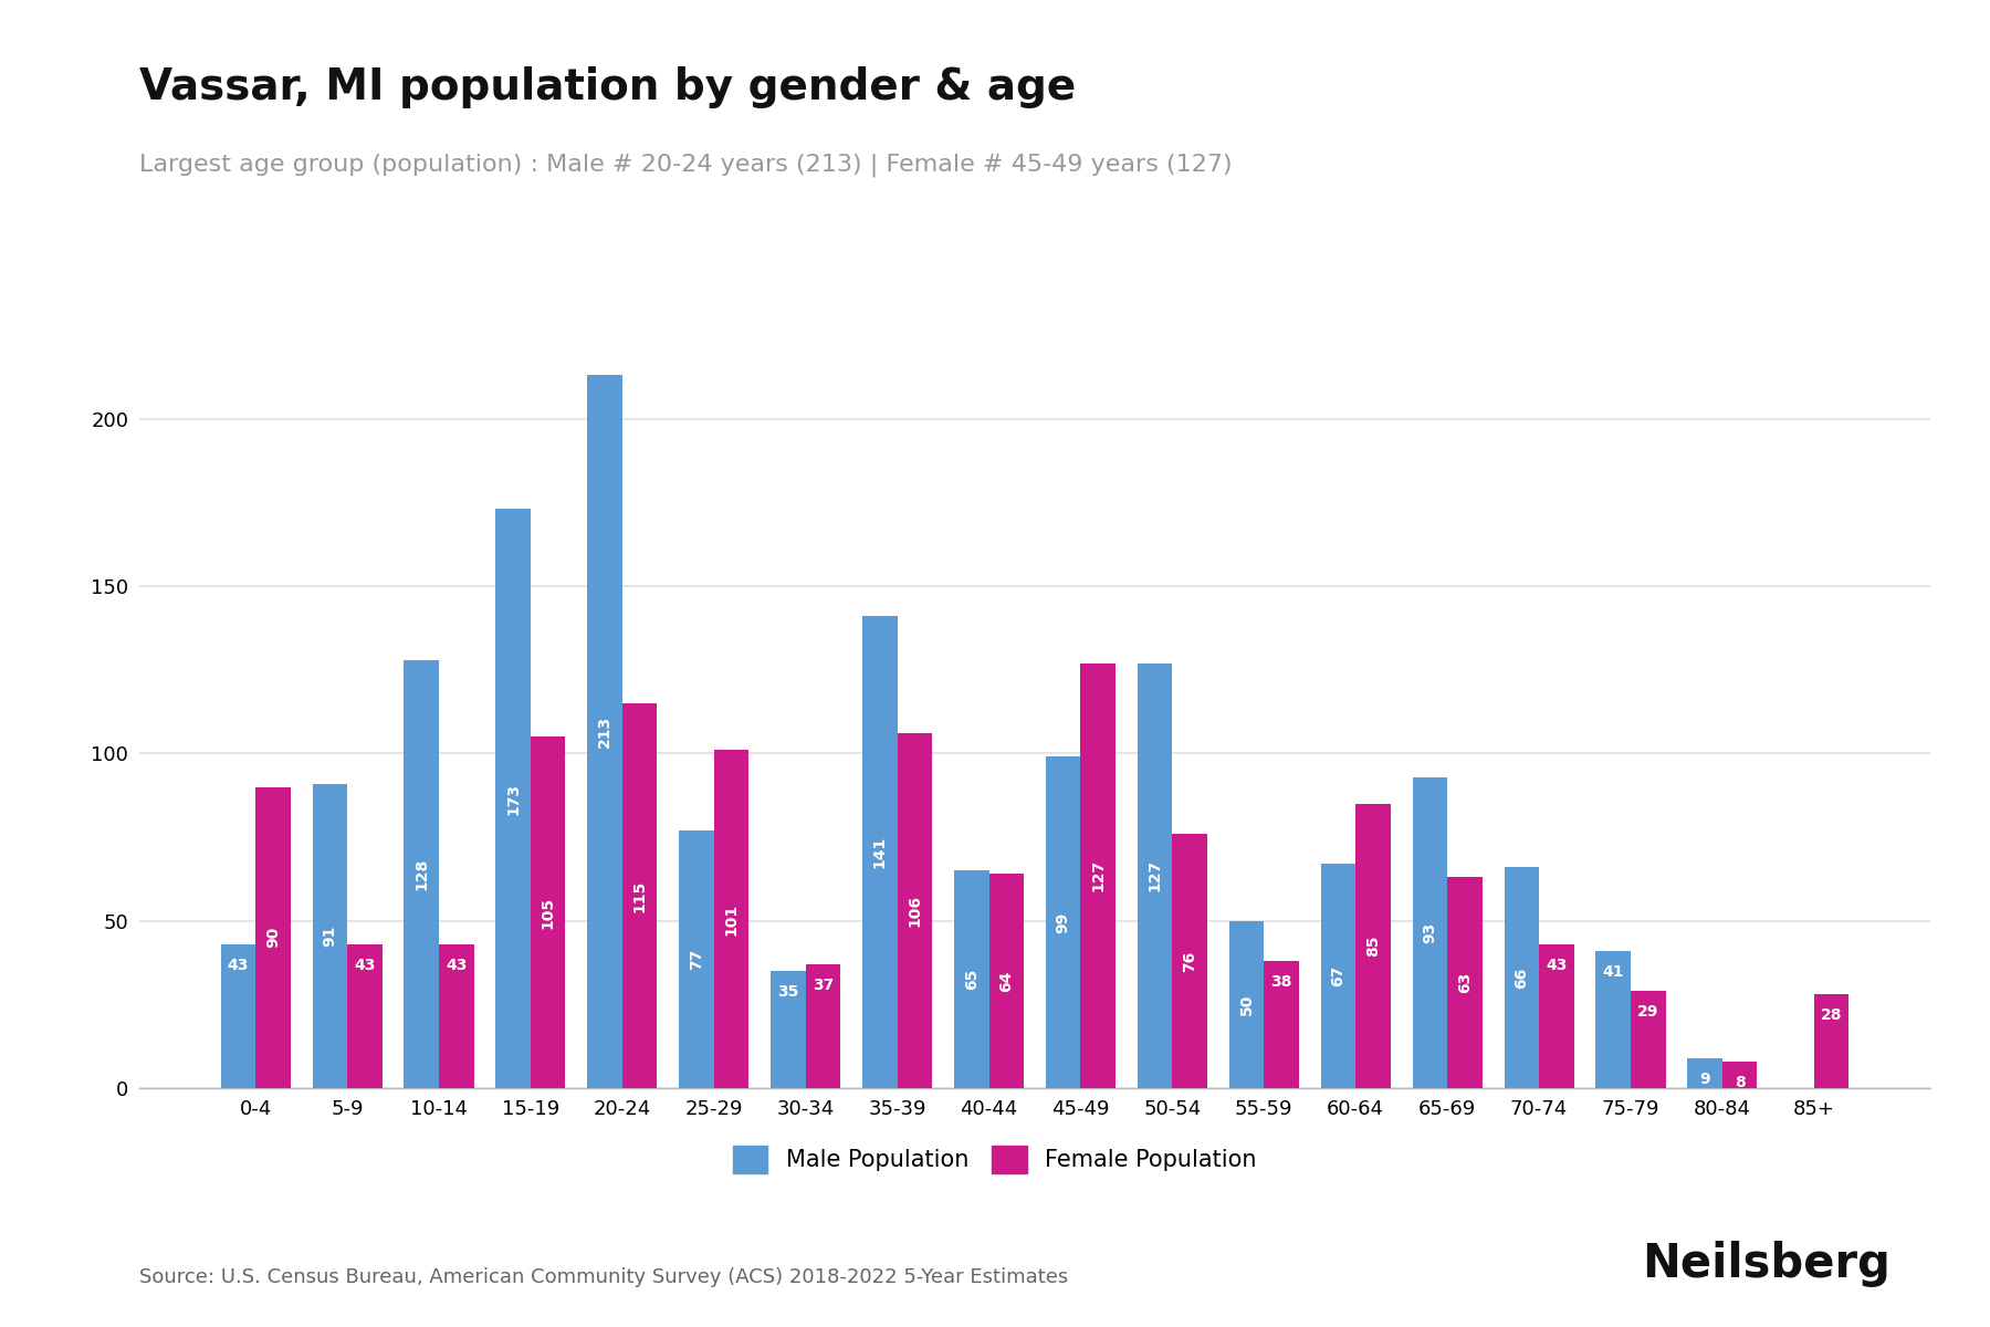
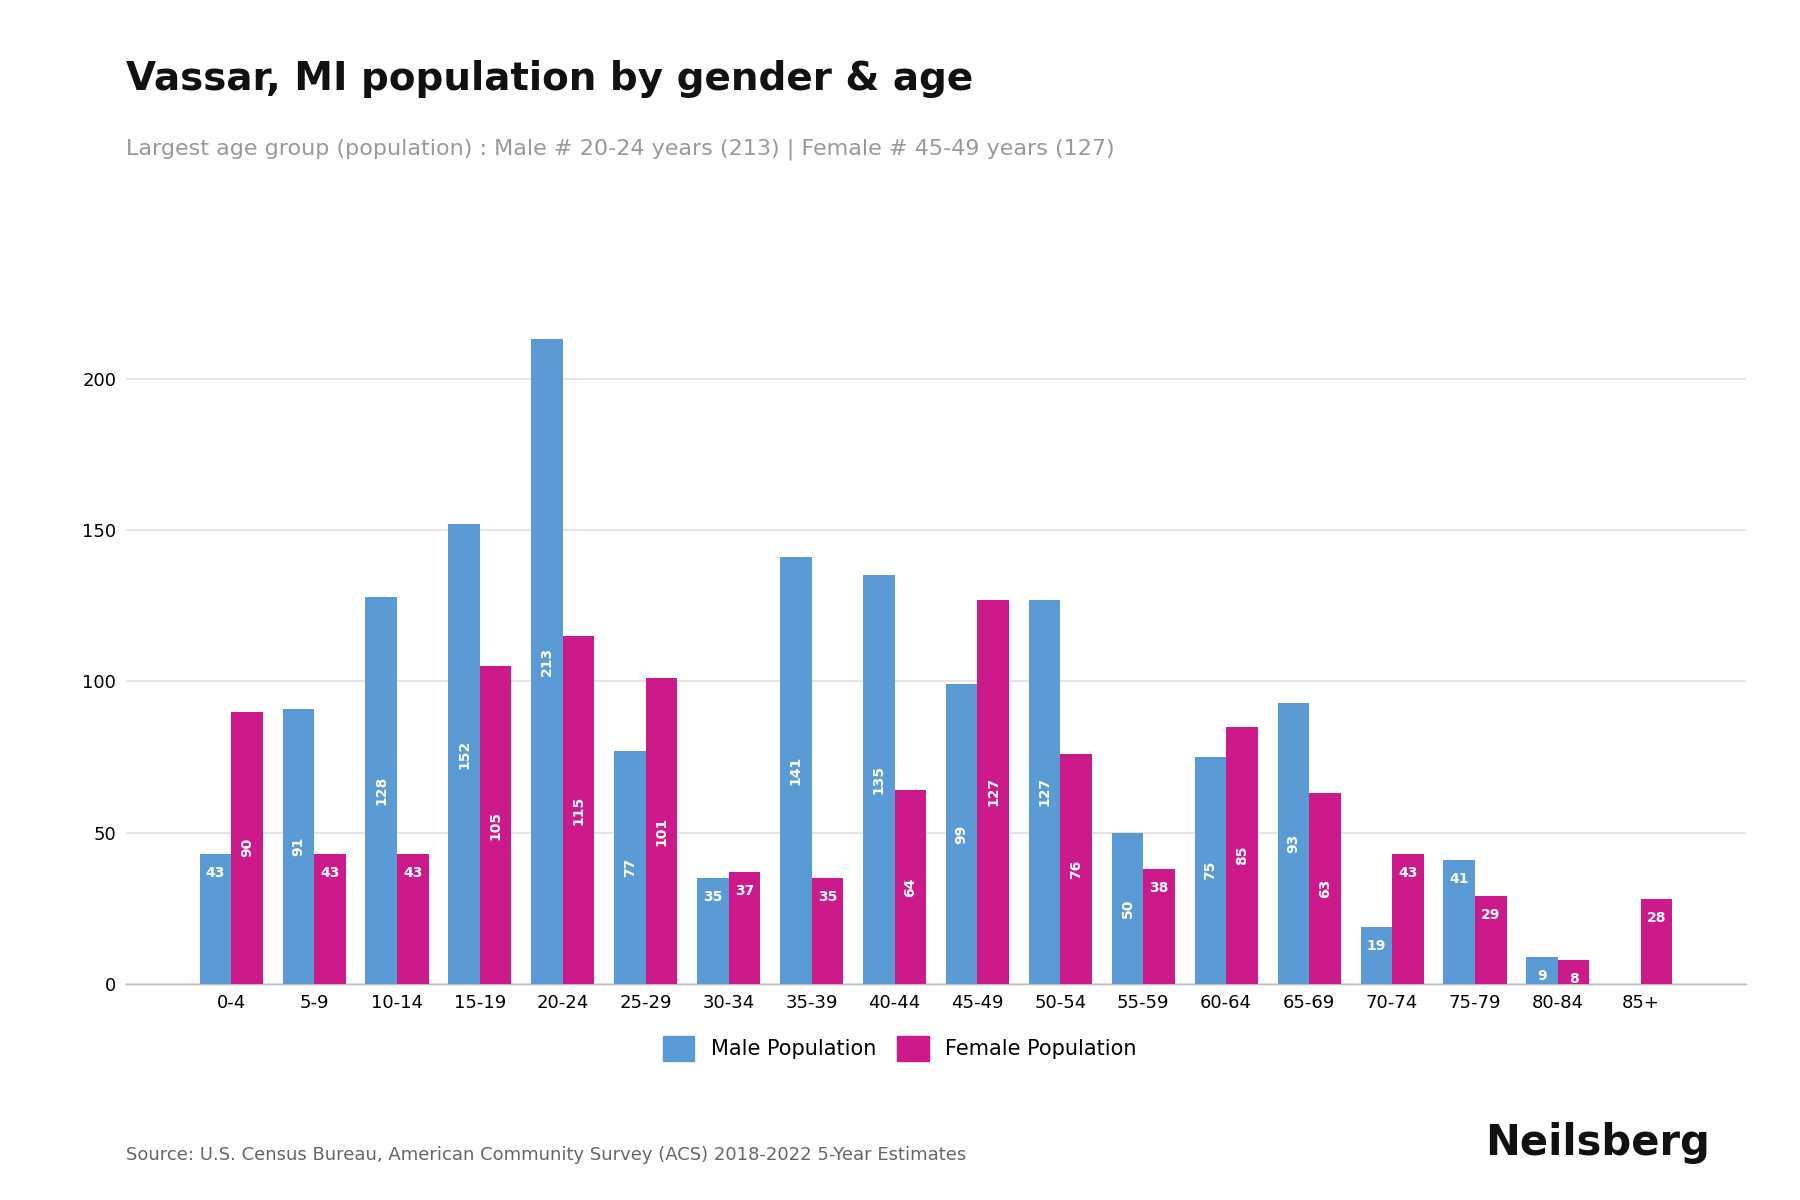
Male Population/15-19: 173 -> 152
Female Population/35-39: 106 -> 35
Male Population/40-44: 65 -> 135
Male Population/60-64: 67 -> 75
Male Population/70-74: 66 -> 19
